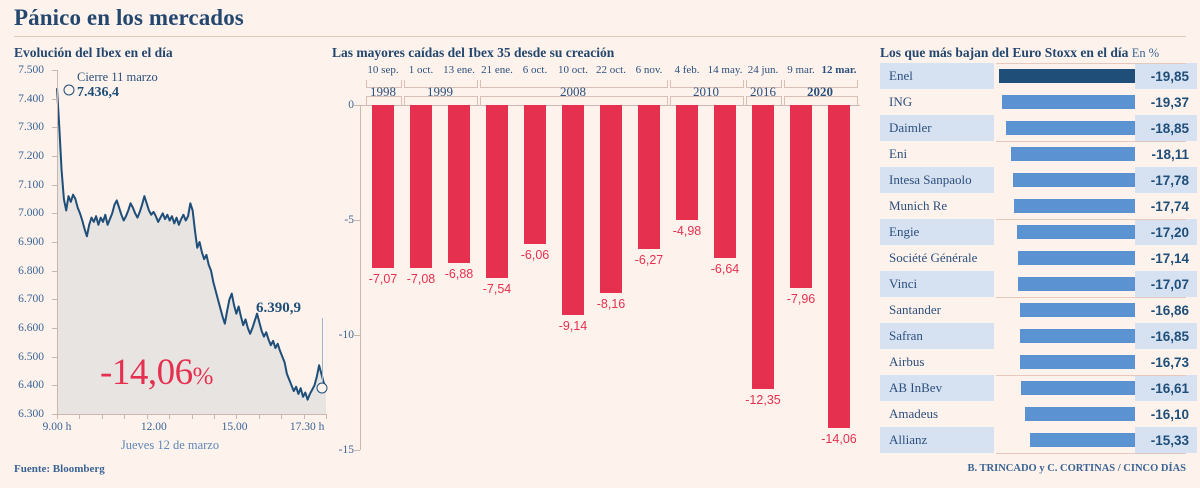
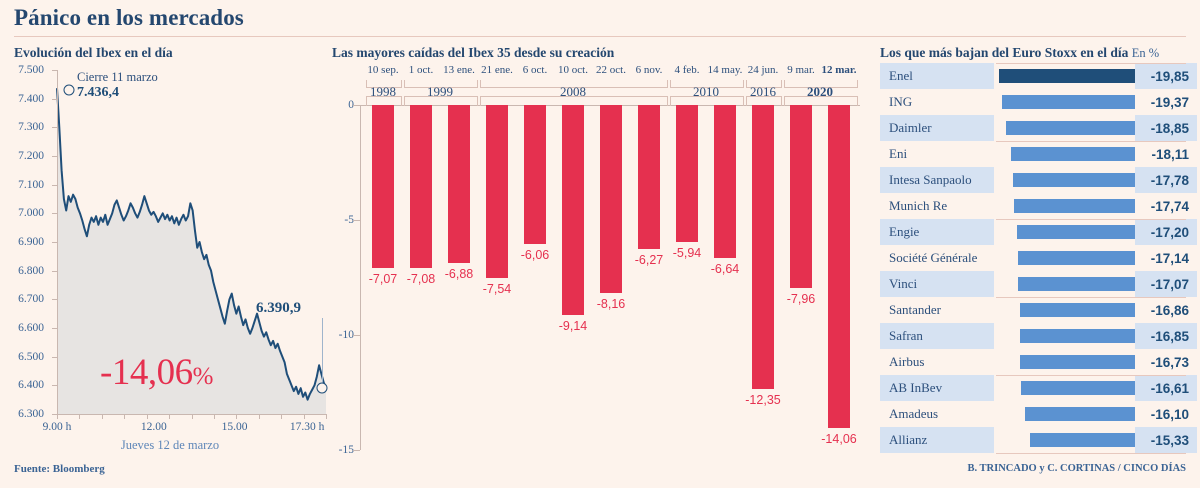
4 feb.: -4,98 -> -5,94
